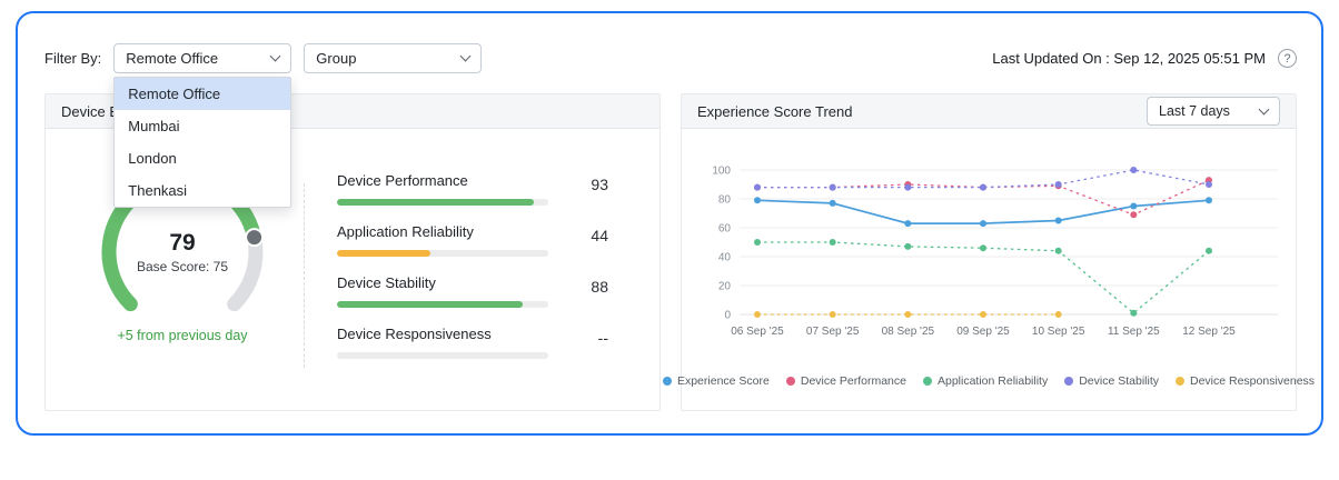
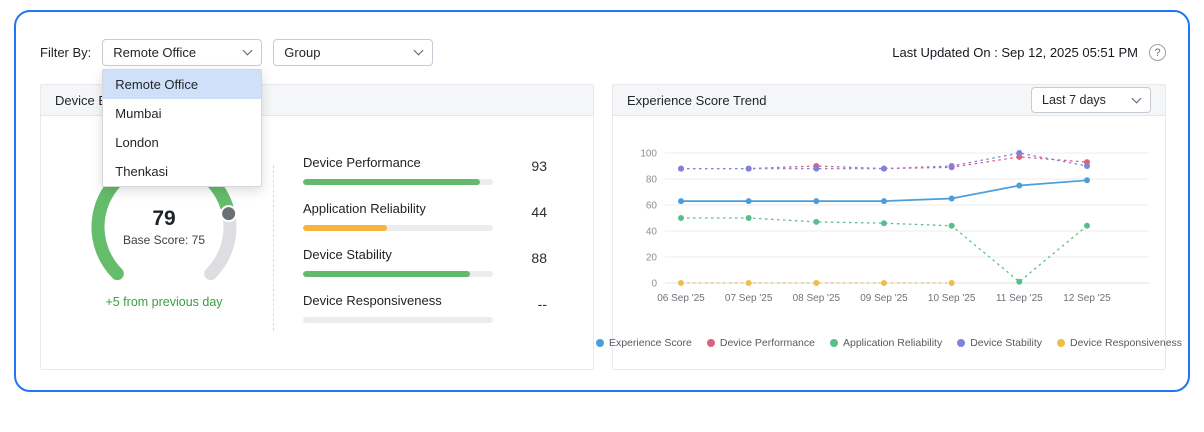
Experience Score/06 Sep '25: 79 -> 63
Experience Score/07 Sep '25: 77 -> 63
Device Performance/11 Sep '25: 69 -> 97
